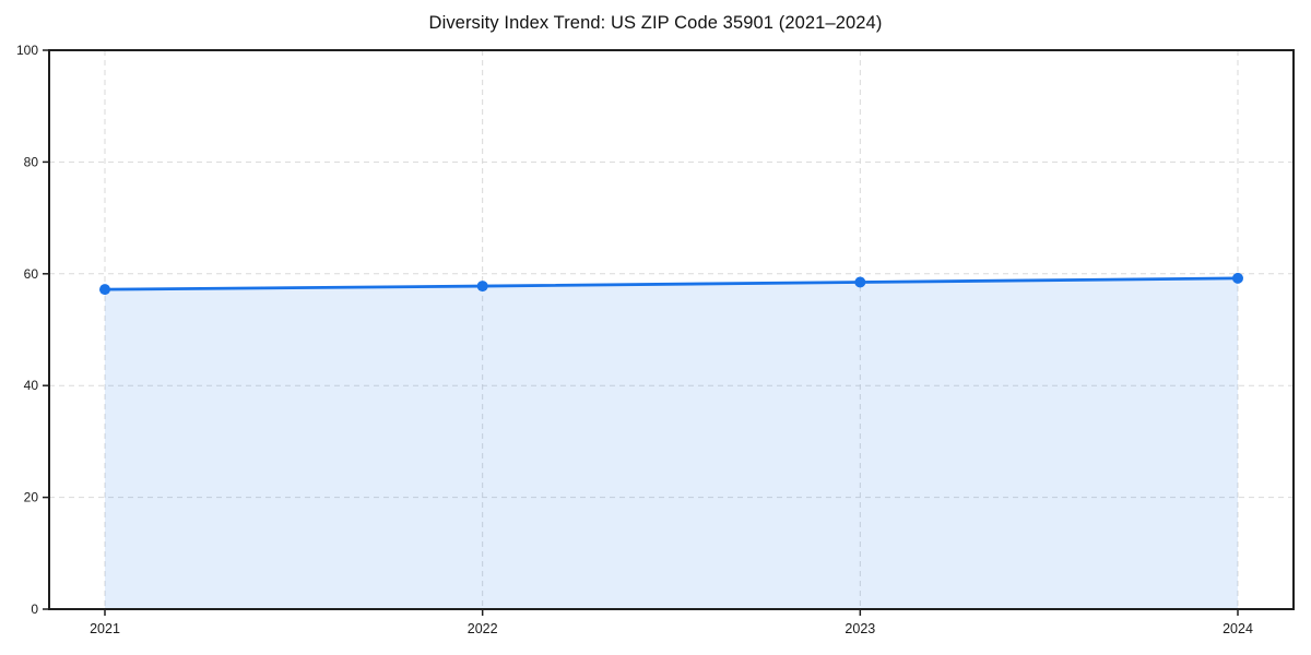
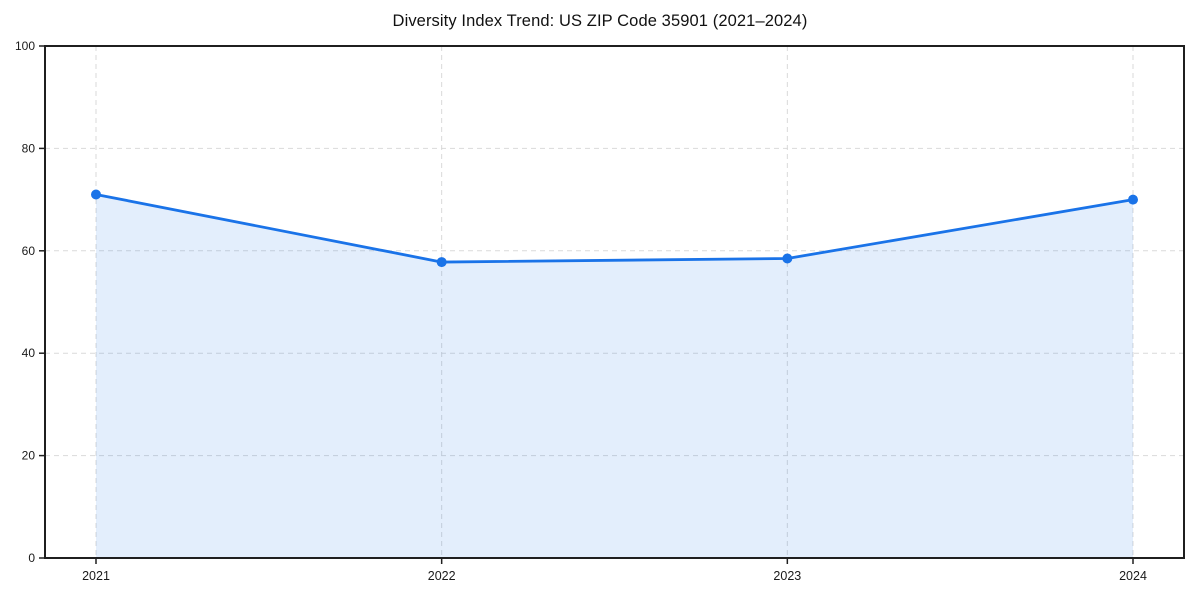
2021: 57 -> 71
2024: 59 -> 70
